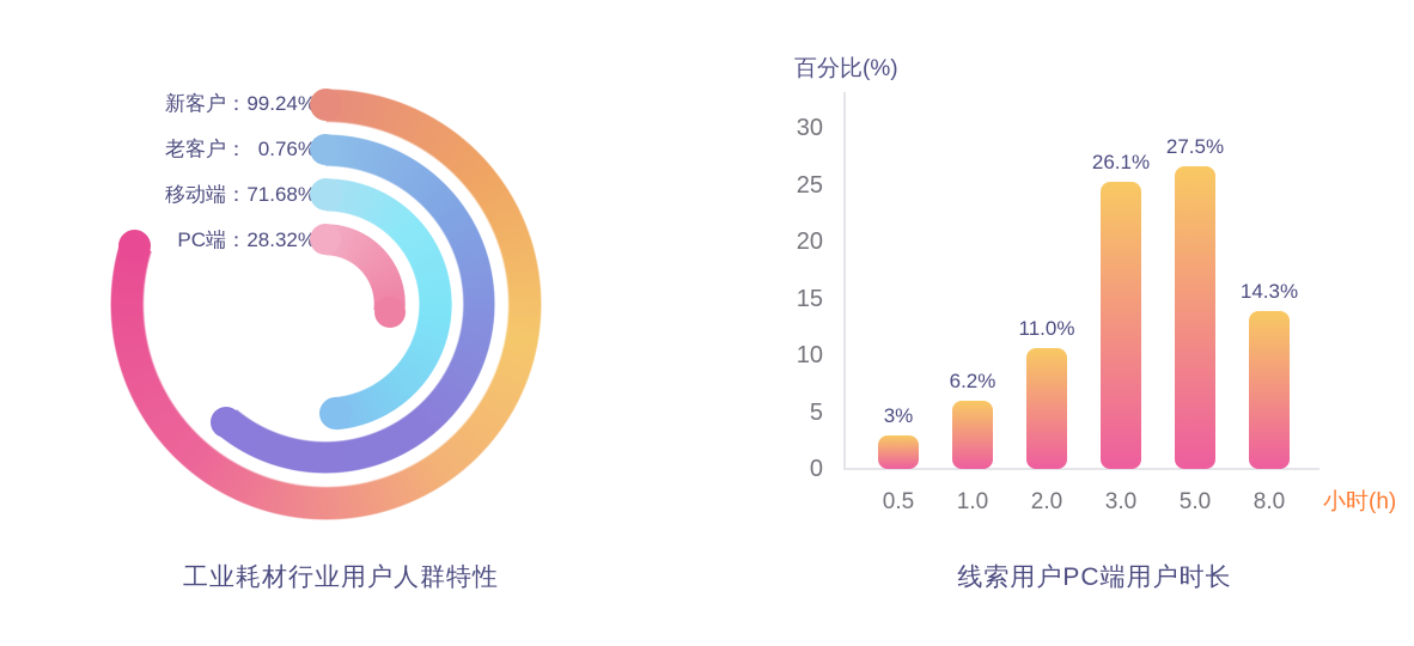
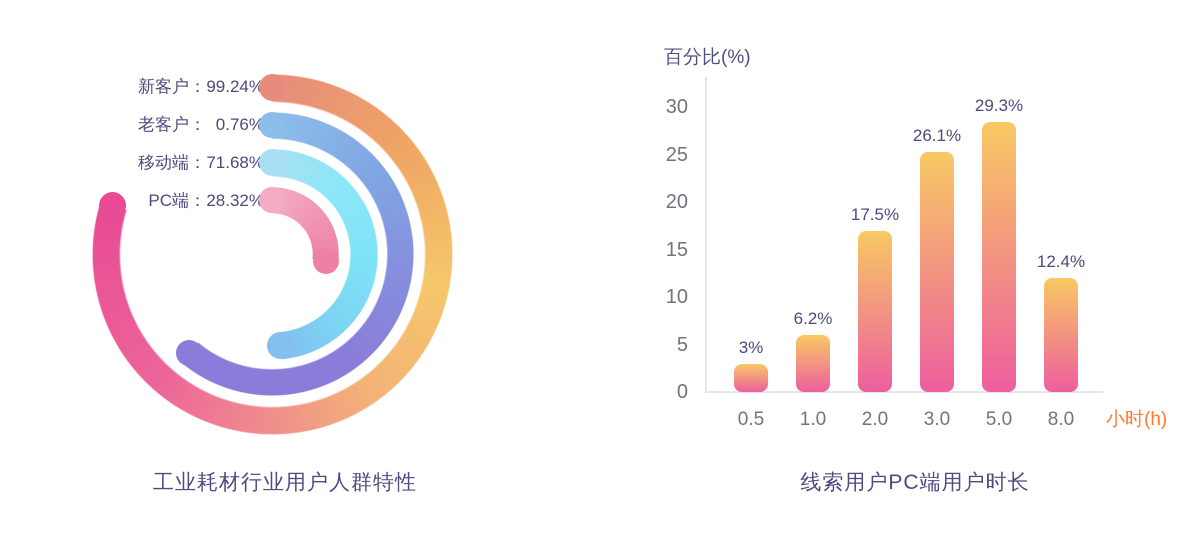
线索用户PC端用户时长/2.0: 11.0% -> 17.5%
线索用户PC端用户时长/5.0: 27.5% -> 29.3%
线索用户PC端用户时长/8.0: 14.3% -> 12.4%
